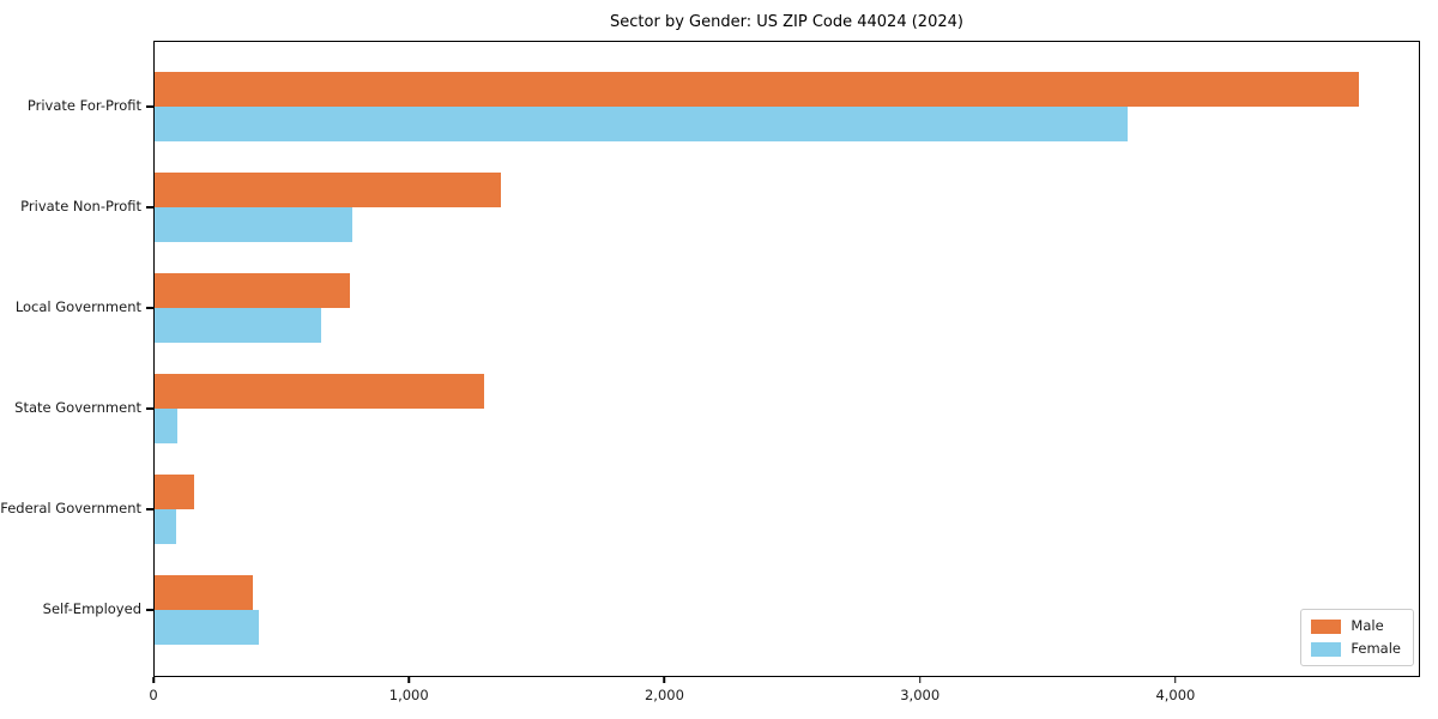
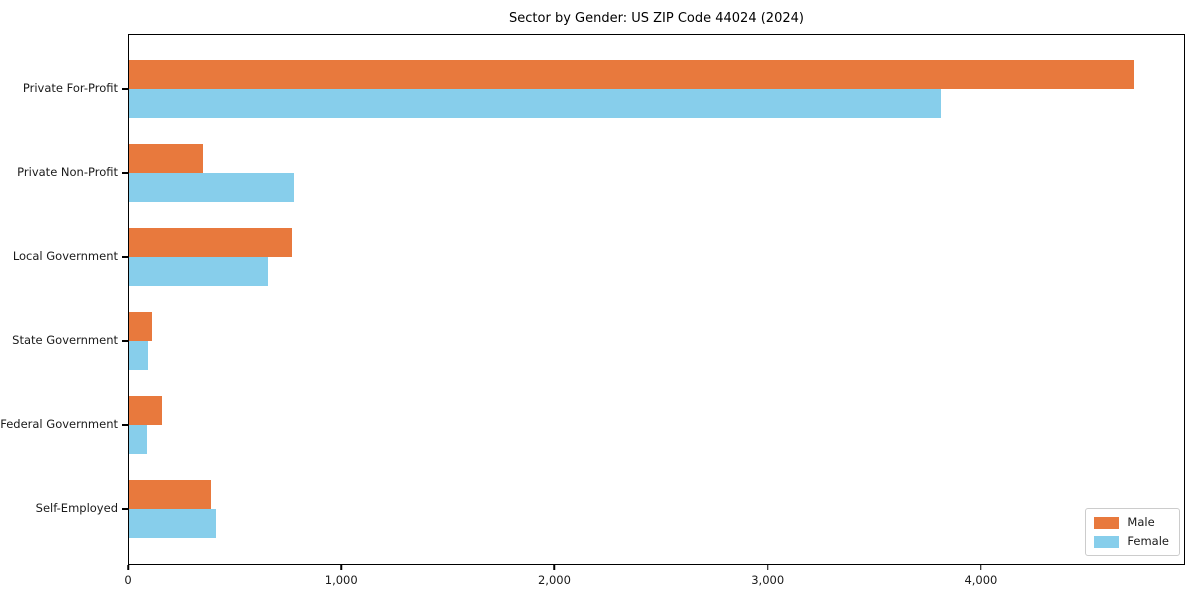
Male/Private Non-Profit: 1360 -> 350
Male/State Government: 1290 -> 110
